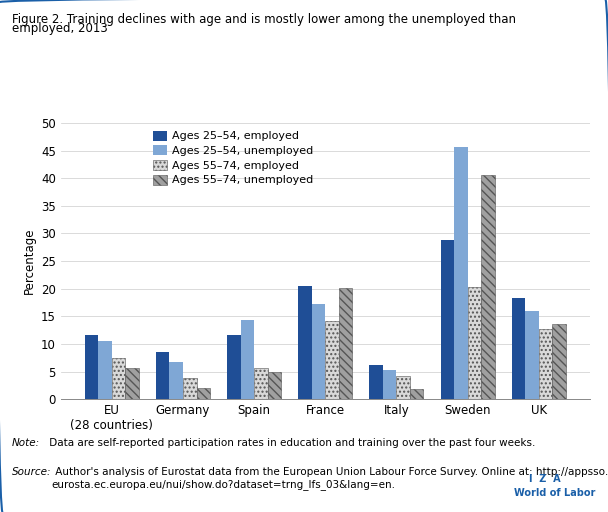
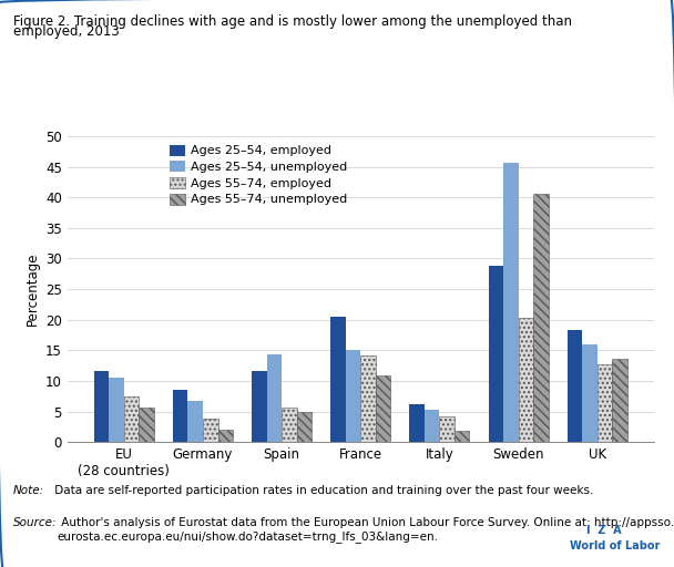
Ages 25–54, unemployed/France: 17.2 -> 15.1
Ages 55–74, unemployed/France: 20.2 -> 11.0
